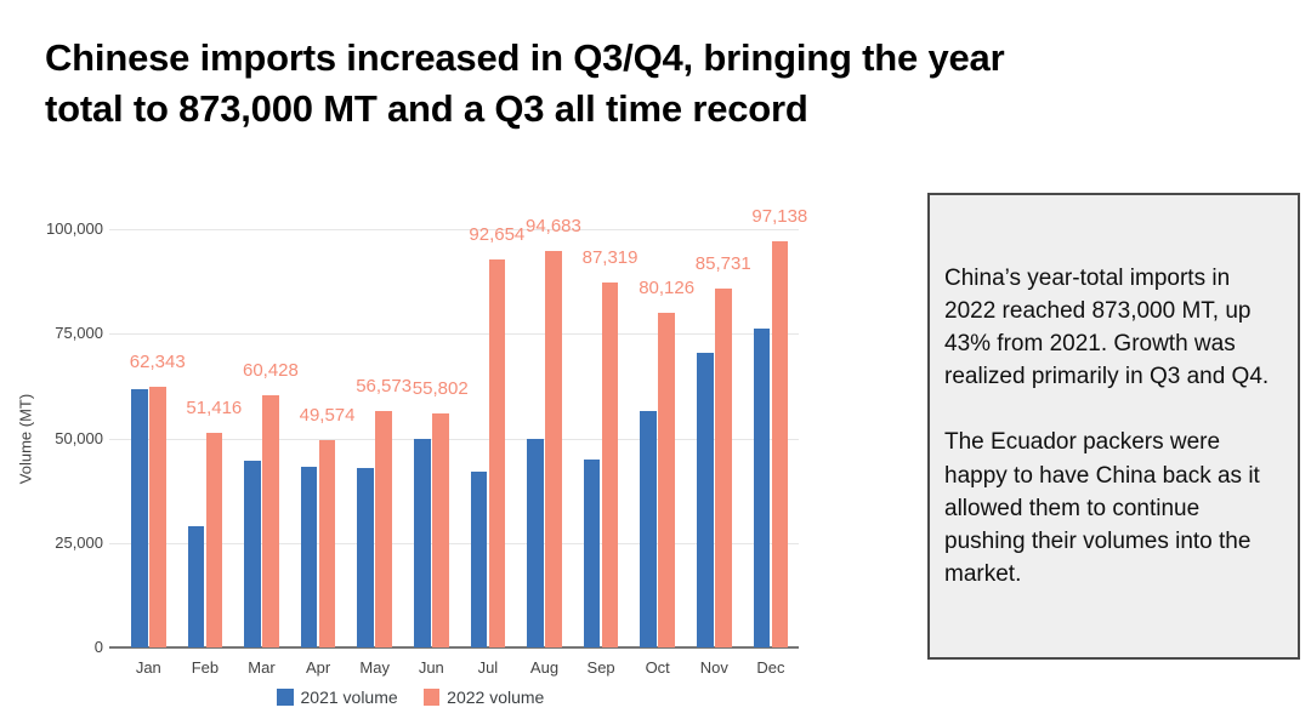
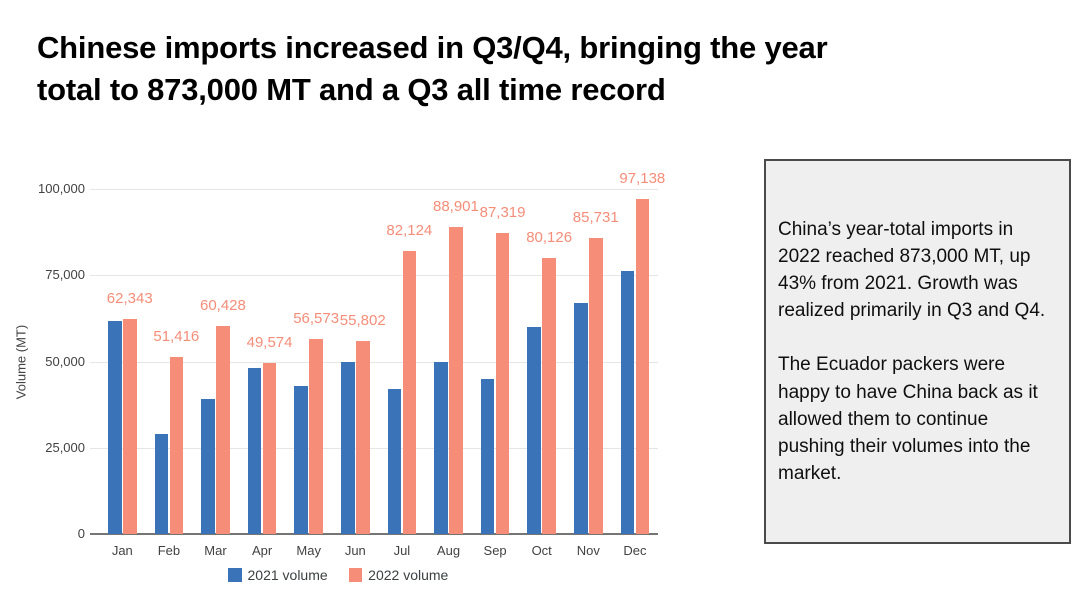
2021 volume/Mar: 44000 -> 39000
2021 volume/Apr: 43000 -> 48000
2022 volume/Jul: 92,654 -> 82,124
2022 volume/Aug: 94,683 -> 88,901
2021 volume/Oct: 56000 -> 60000
2021 volume/Nov: 70000 -> 67000
